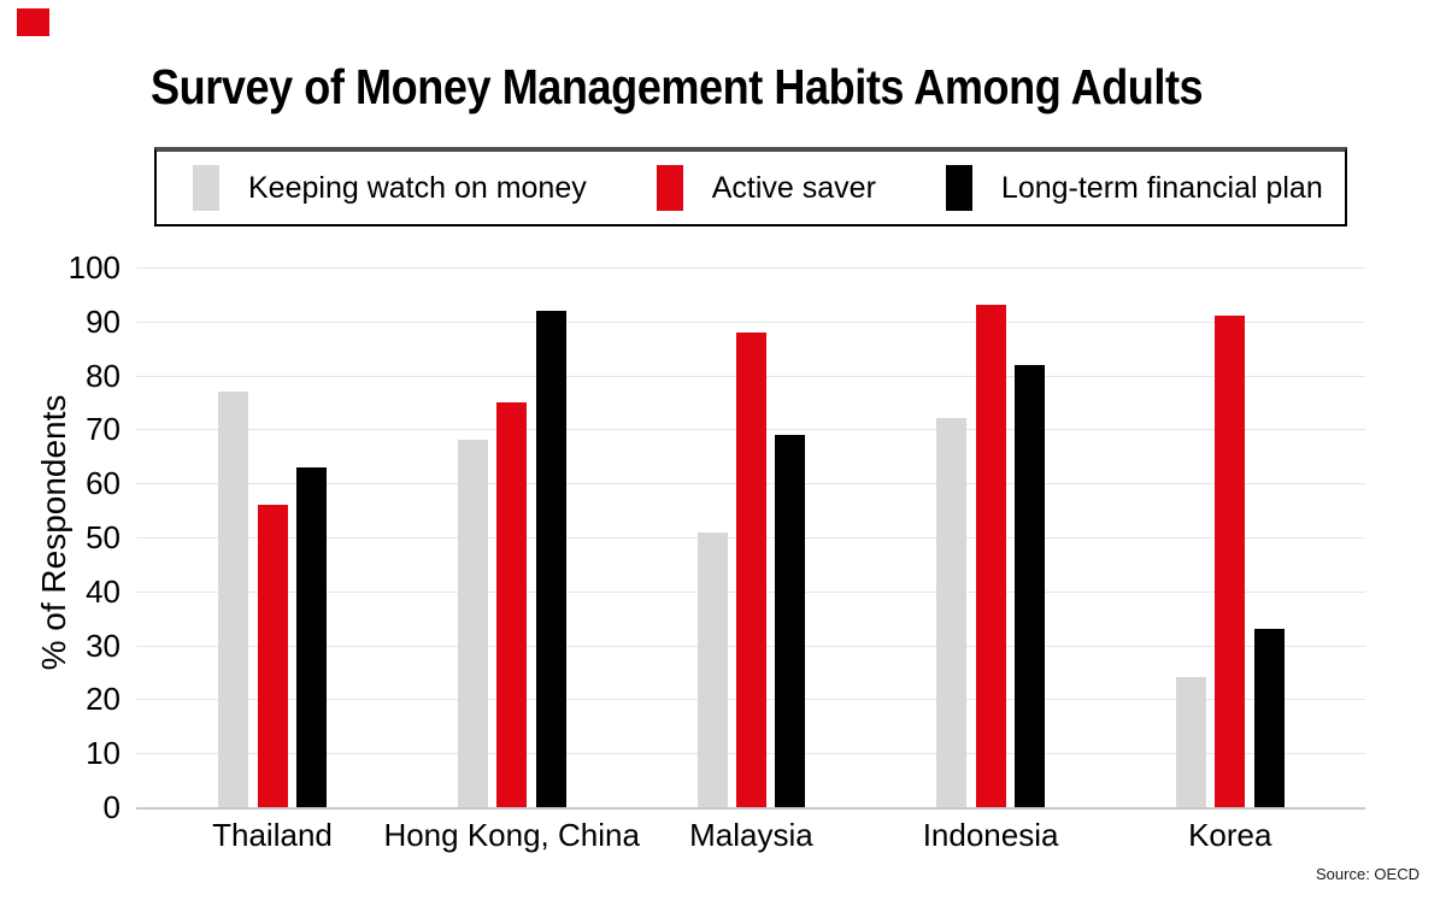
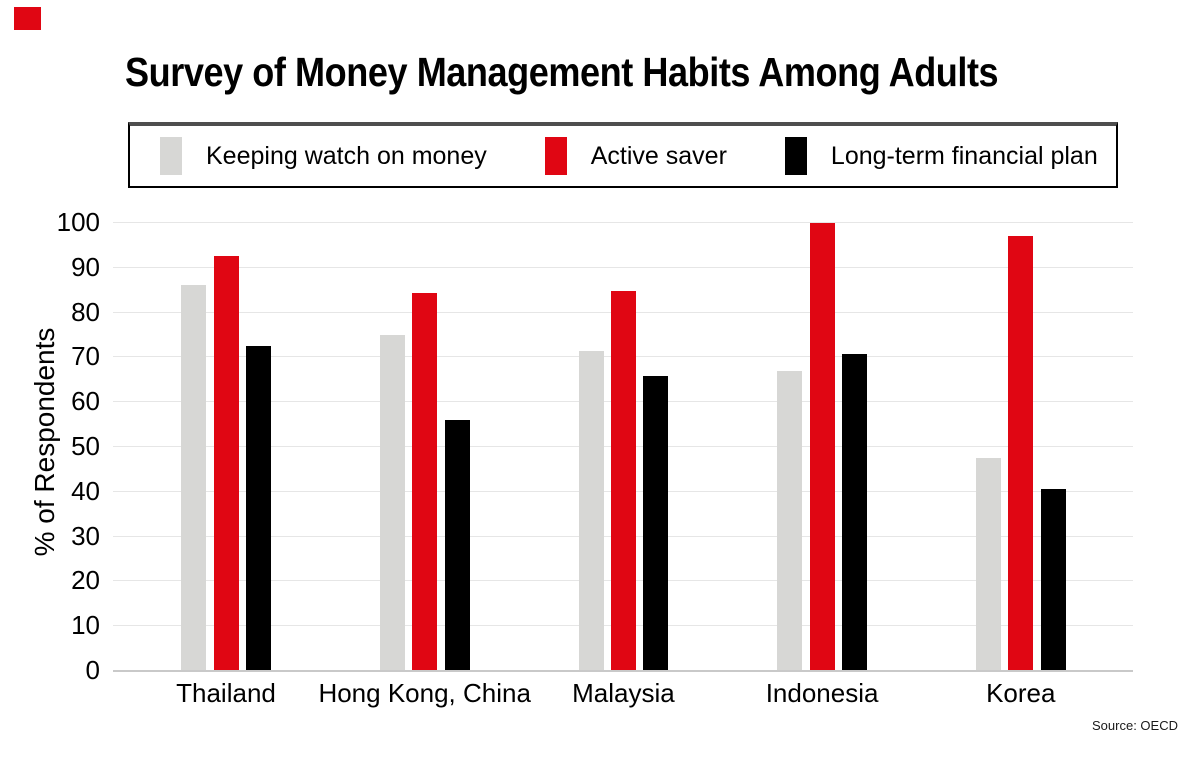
Keeping watch on money/Thailand: 77 -> 86
Active saver/Thailand: 56 -> 92
Long-term financial plan/Thailand: 63 -> 72
Keeping watch on money/Hong Kong, China: 68 -> 75
Active saver/Hong Kong, China: 75 -> 84
Long-term financial plan/Hong Kong, China: 92 -> 56
Keeping watch on money/Malaysia: 51 -> 71
Active saver/Malaysia: 88 -> 84
Long-term financial plan/Malaysia: 69 -> 66
Keeping watch on money/Indonesia: 72 -> 67
Active saver/Indonesia: 93 -> 100
Long-term financial plan/Indonesia: 82 -> 71
Keeping watch on money/Korea: 24 -> 47
Active saver/Korea: 91 -> 97
Long-term financial plan/Korea: 33 -> 40
